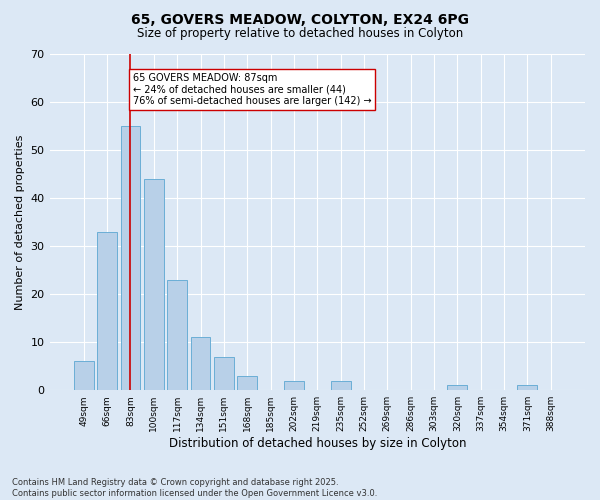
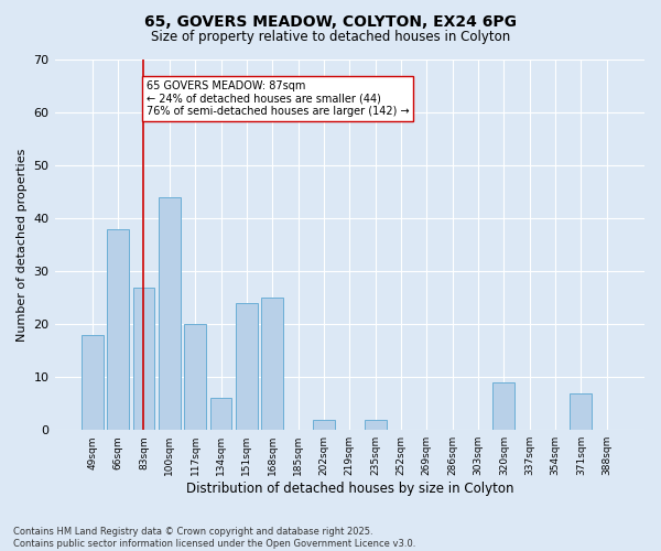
49sqm: 6 -> 18
66sqm: 33 -> 38
83sqm: 55 -> 27
117sqm: 23 -> 20
134sqm: 11 -> 6
151sqm: 7 -> 24
168sqm: 3 -> 25
320sqm: 1 -> 9
371sqm: 1 -> 7
